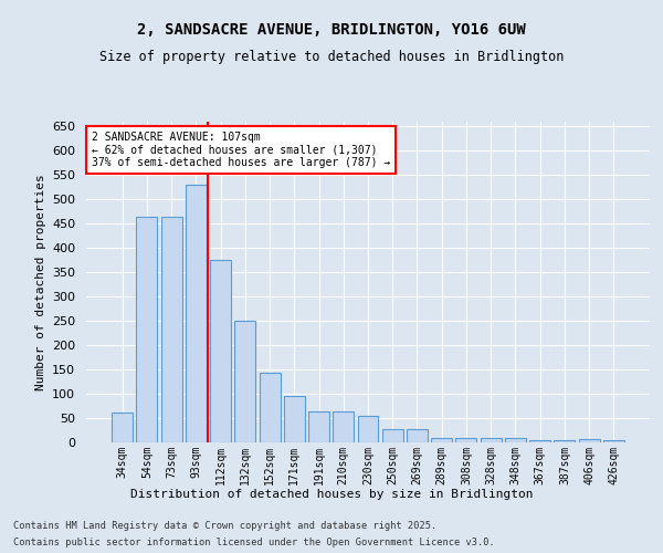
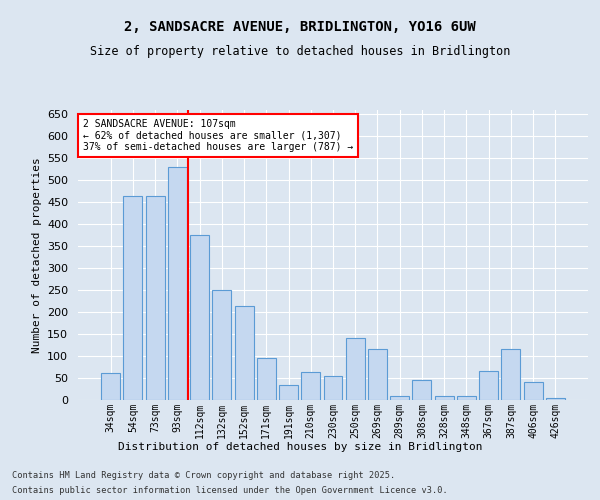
152sqm: 143 -> 215
191sqm: 63 -> 35
250sqm: 27 -> 140
269sqm: 27 -> 115
308sqm: 10 -> 45
367sqm: 5 -> 65
387sqm: 5 -> 115
406sqm: 7 -> 40
